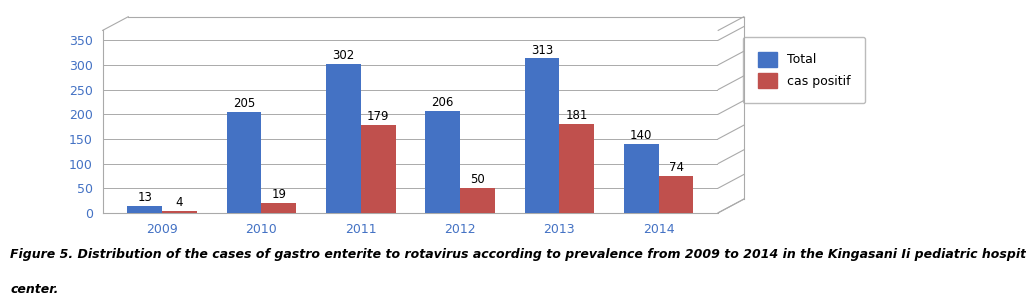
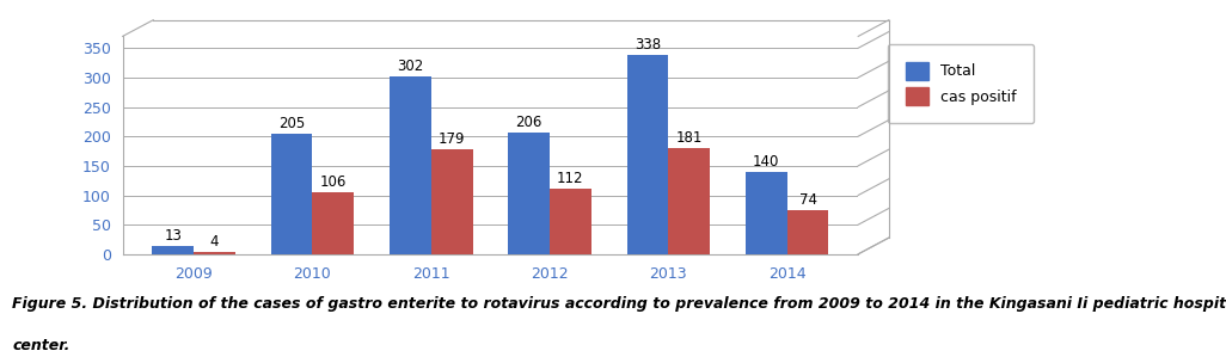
cas positif/2010: 19 -> 106
cas positif/2012: 50 -> 112
Total/2013: 313 -> 338
